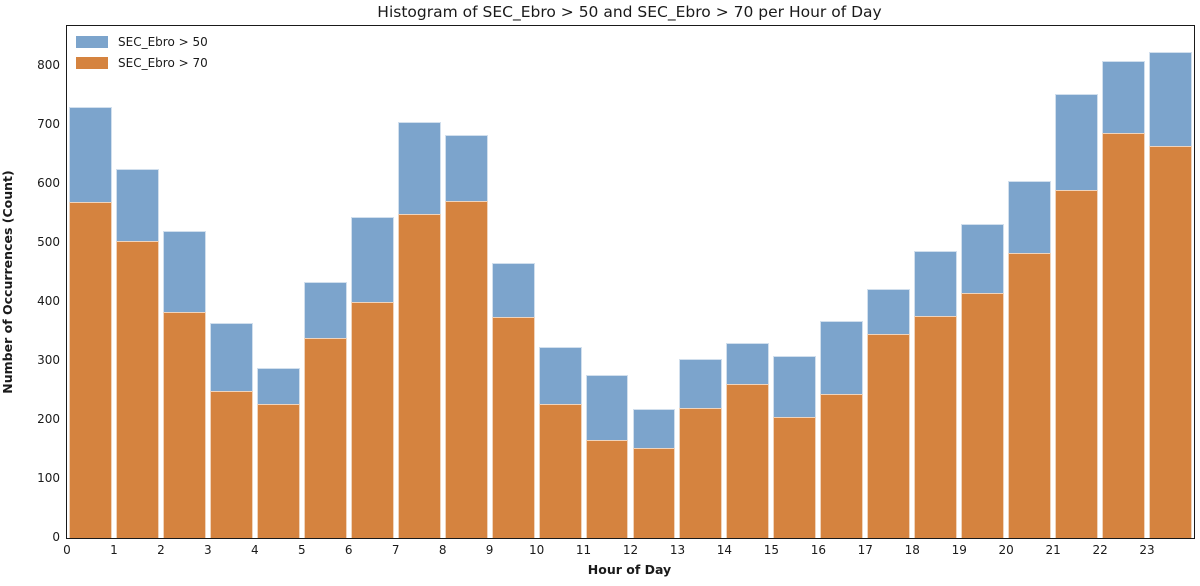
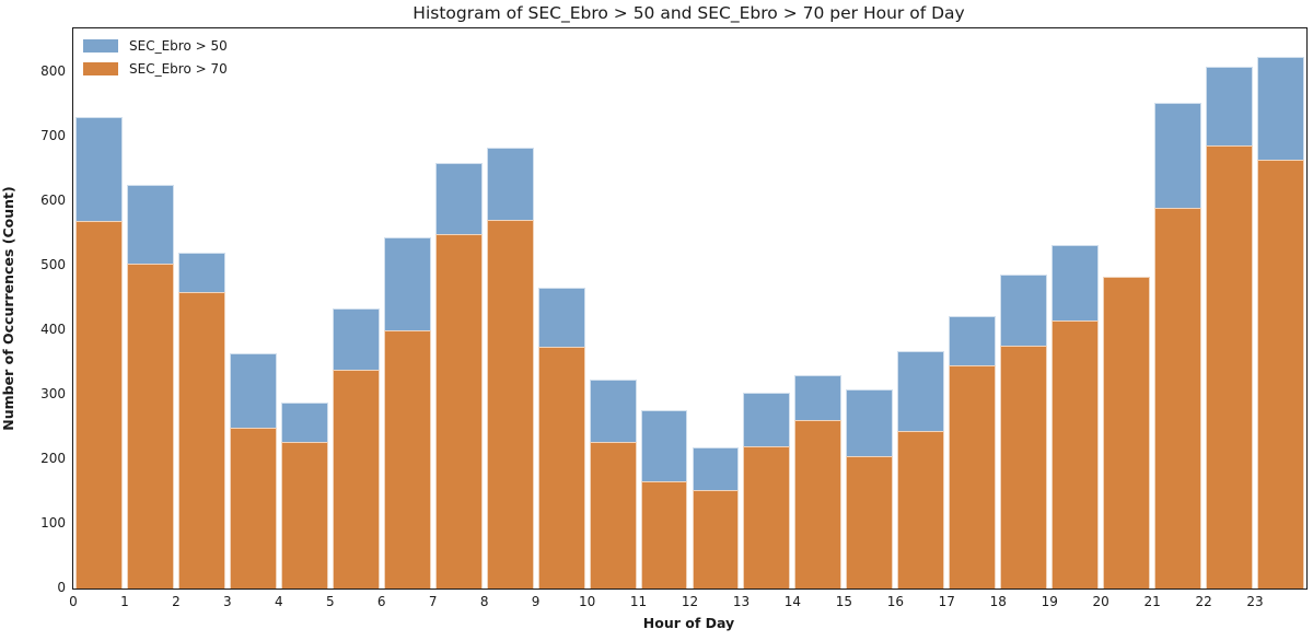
SEC_Ebro > 70/2: 380 -> 460
SEC_Ebro > 50/7: 710 -> 660
SEC_Ebro > 50/20: 600 -> 440
